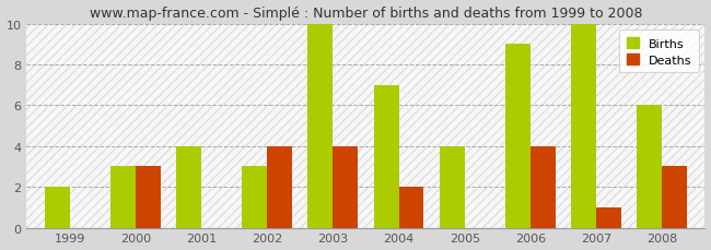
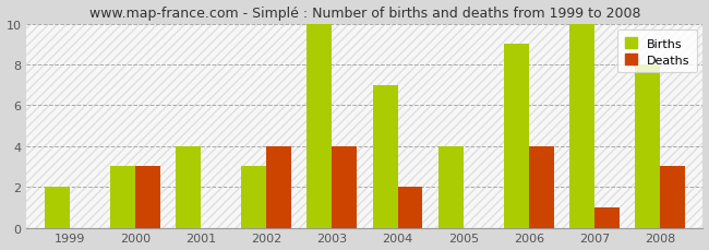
Births/2008: 6 -> 8
